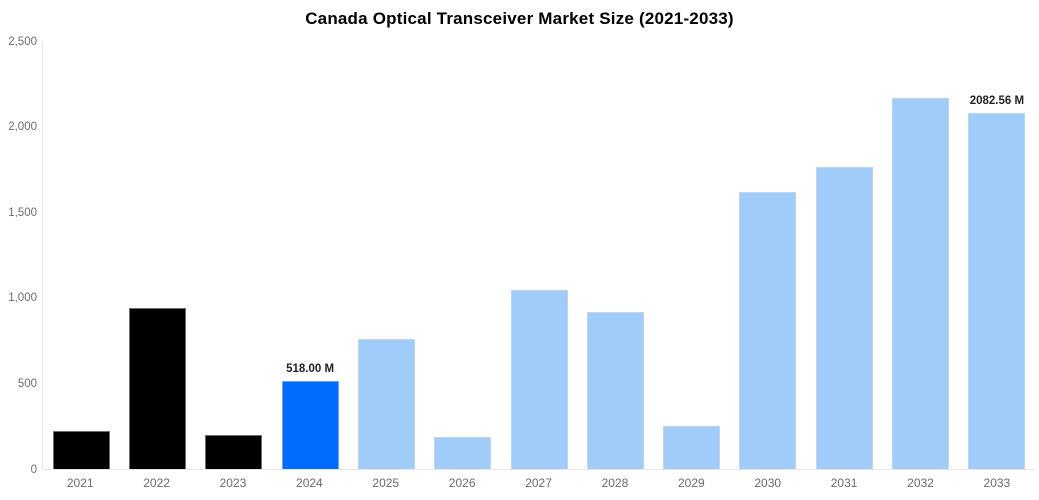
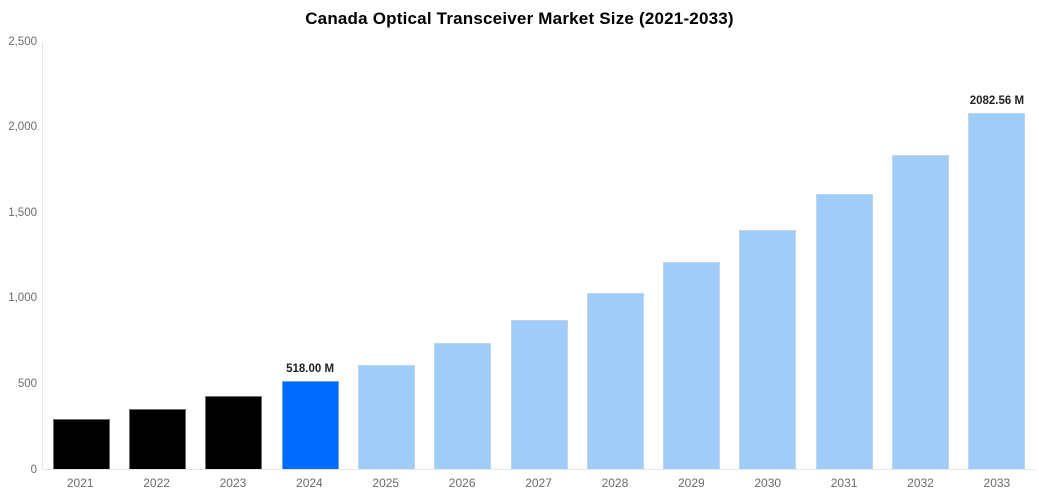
2021: 220 -> 300
2022: 940 -> 350
2023: 200 -> 420
2025: 760 -> 610
2026: 190 -> 740
2027: 1050 -> 870
2028: 920 -> 1030
2029: 250 -> 1210
2030: 1620 -> 1400
2031: 1770 -> 1610
2032: 2170 -> 1840
